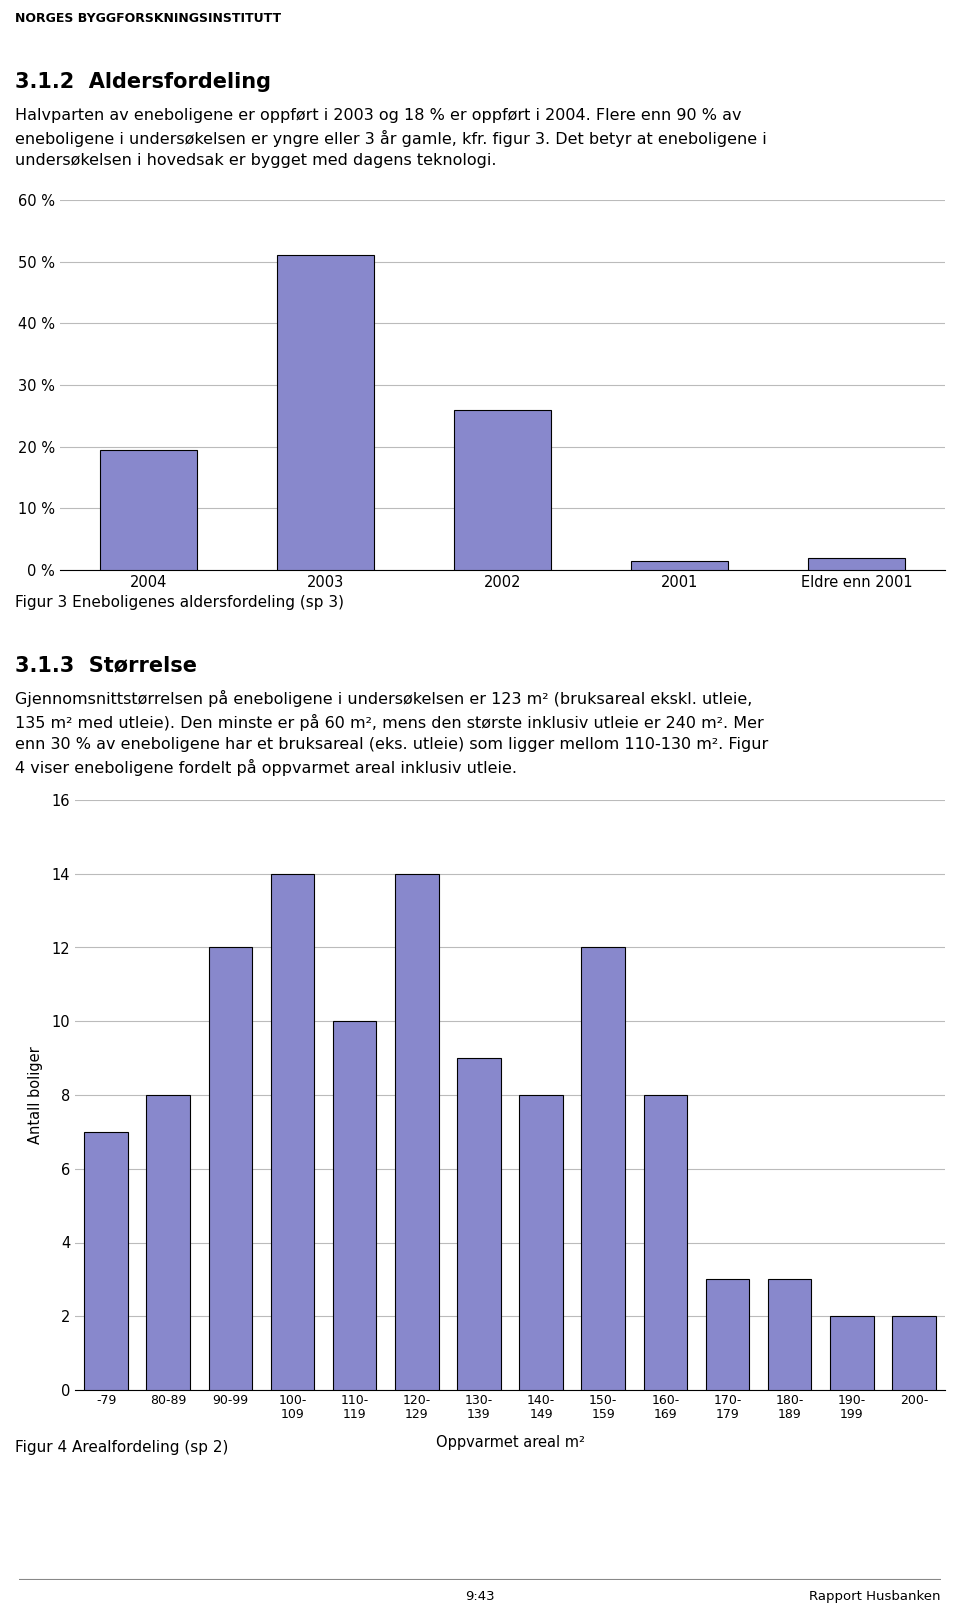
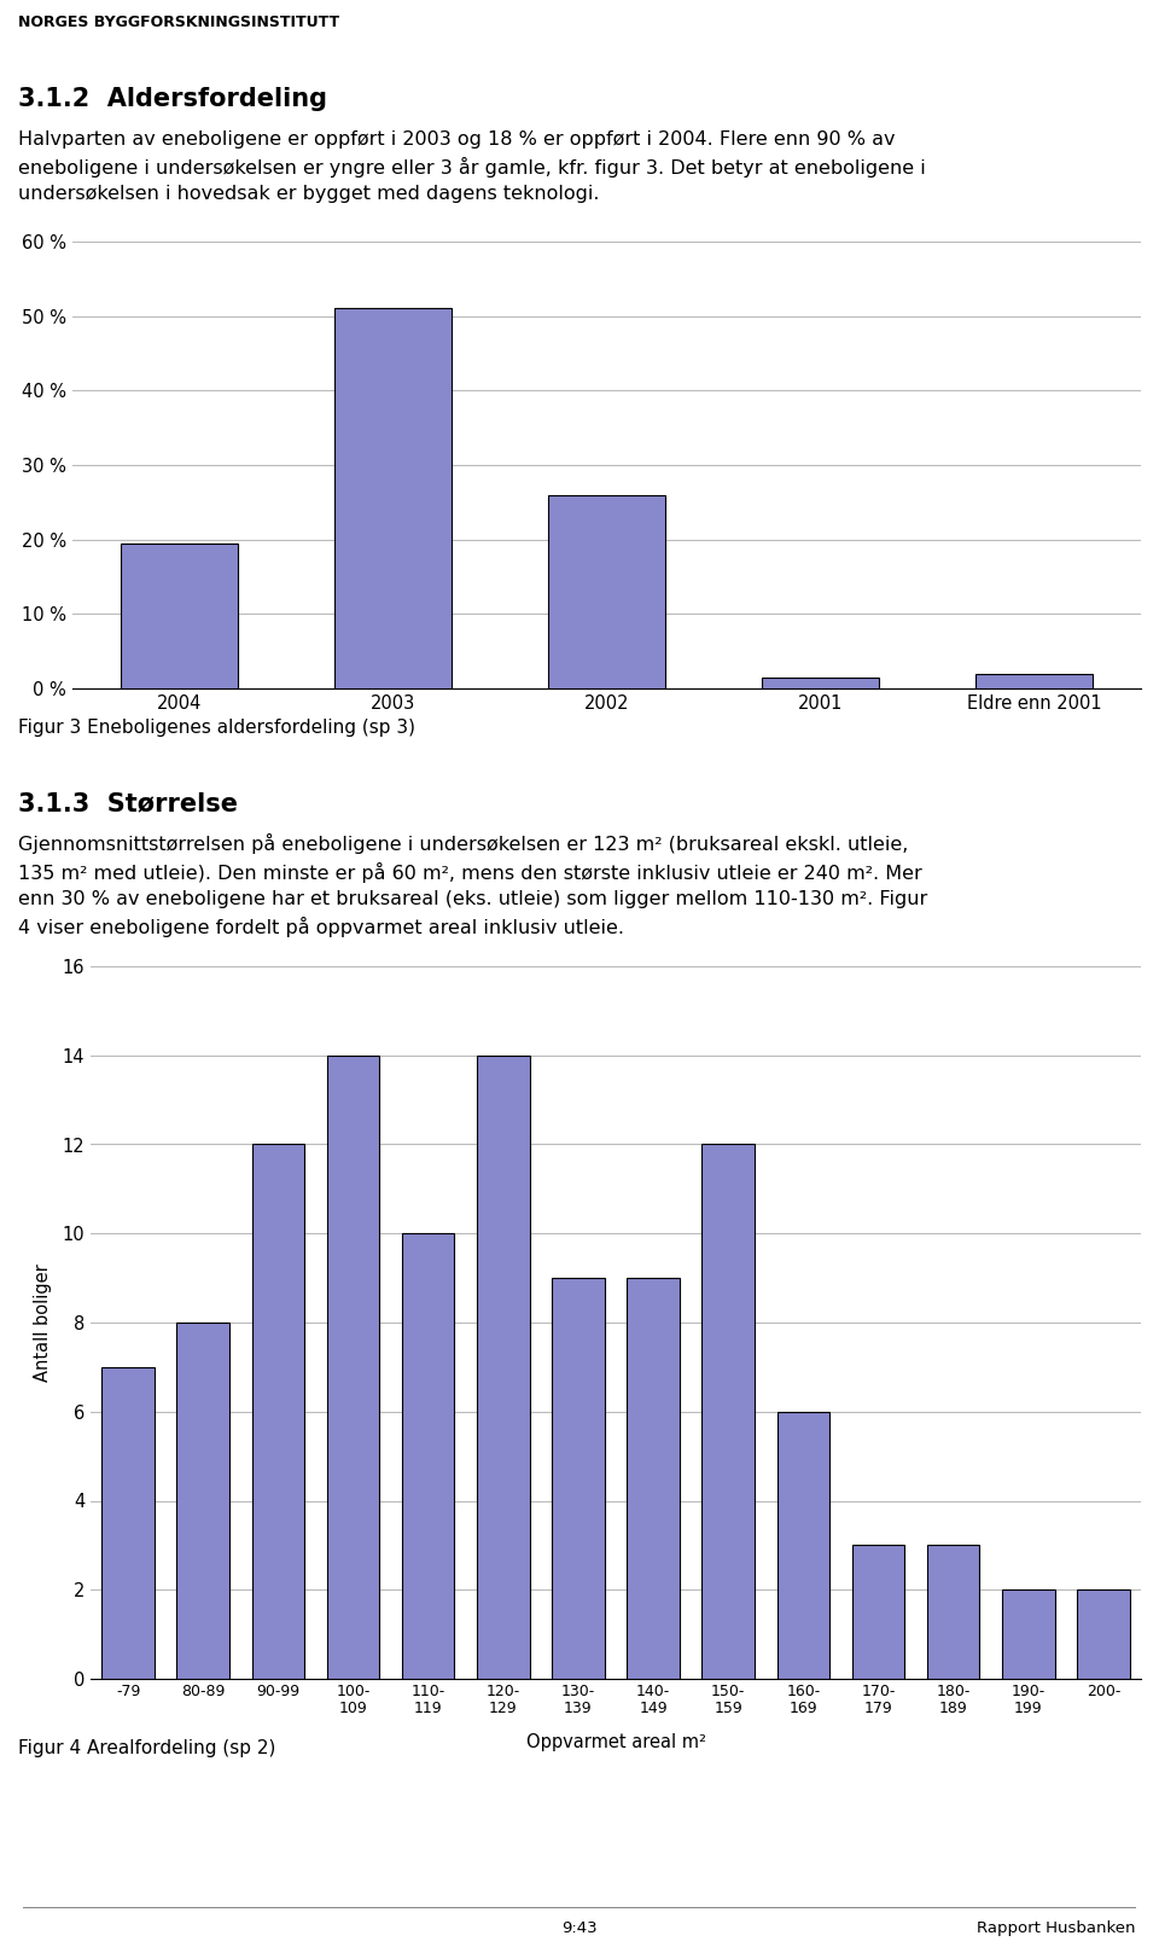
140- 149: 8 -> 9
160- 169: 8 -> 6
